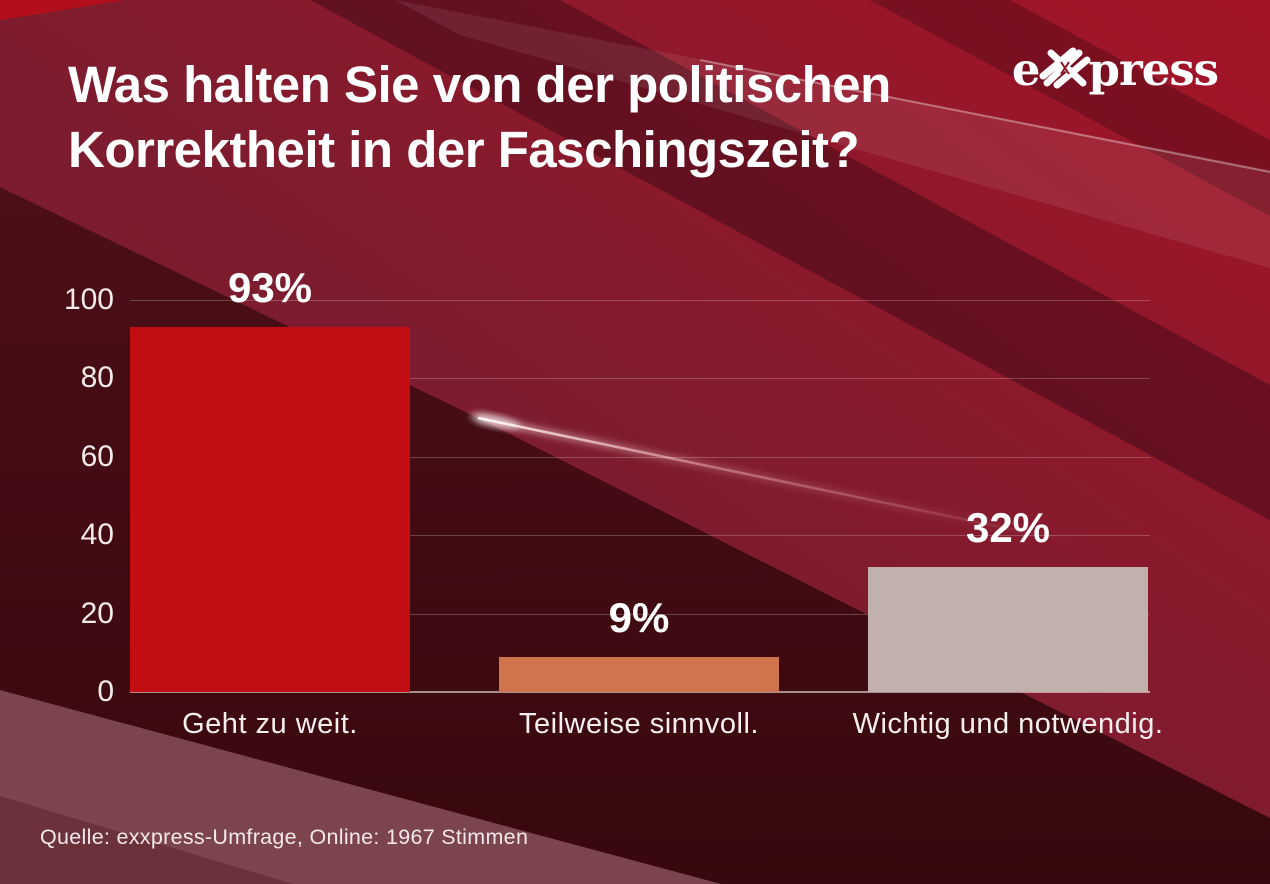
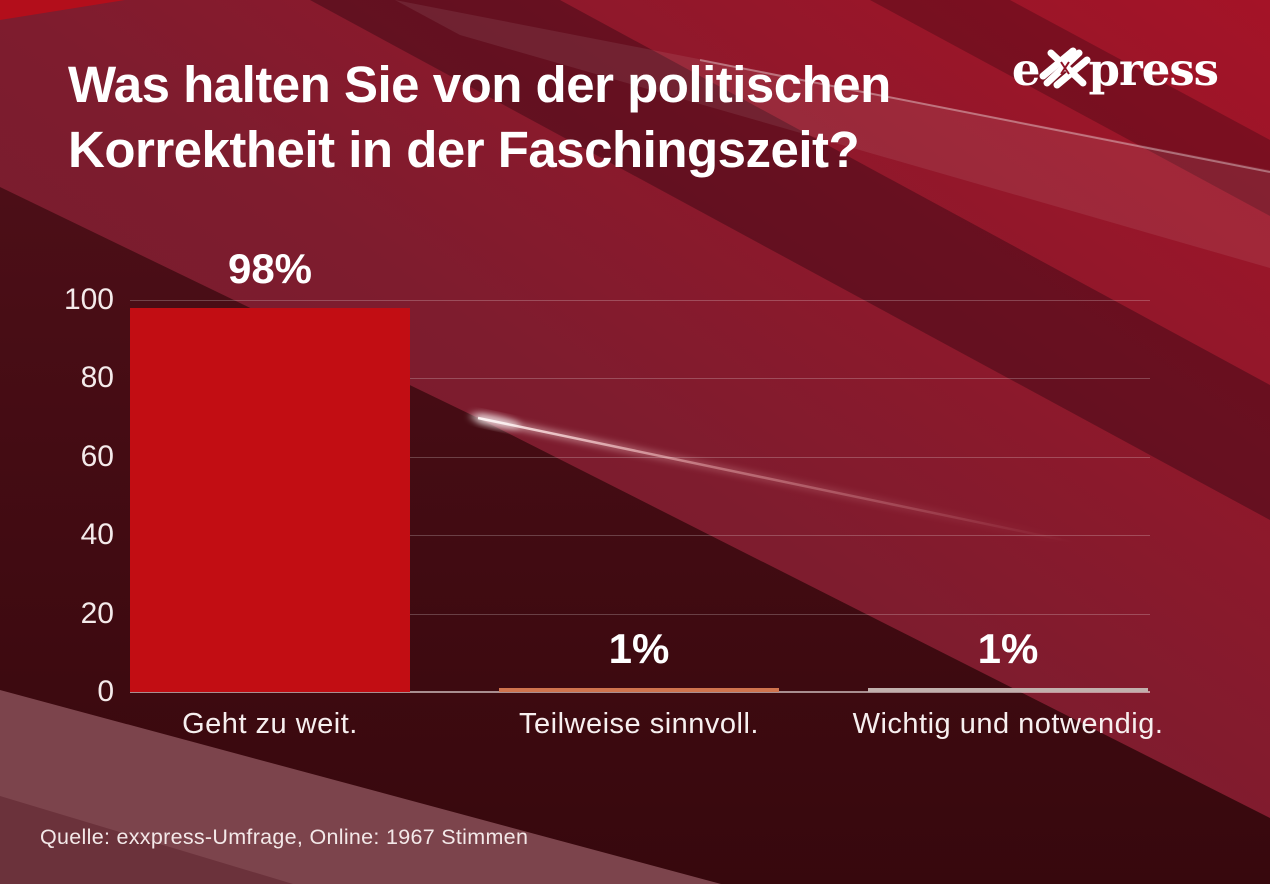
Geht zu weit.: 93% -> 98%
Teilweise sinnvoll.: 9% -> 1%
Wichtig und notwendig.: 32% -> 1%
